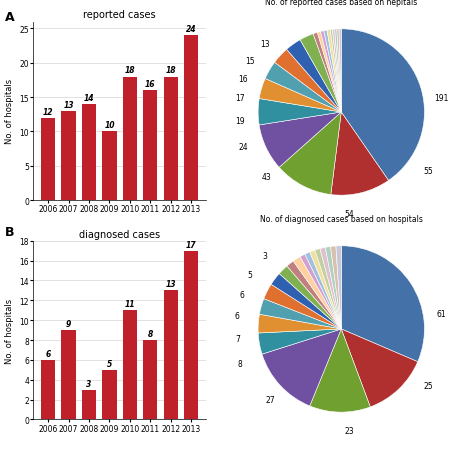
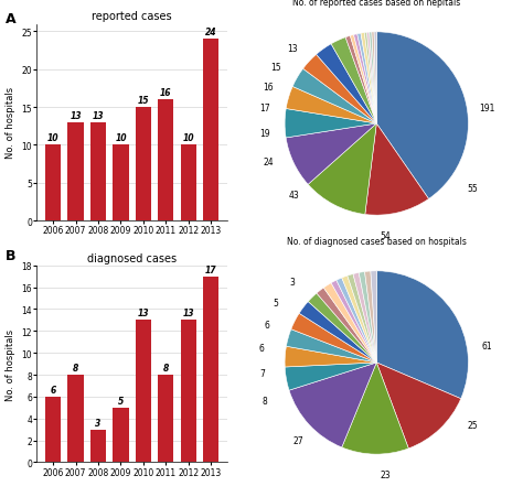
reported cases/2006: 12 -> 10
reported cases/2008: 14 -> 13
reported cases/2010: 18 -> 15
reported cases/2012: 18 -> 10
diagnosed cases/2007: 9 -> 8
diagnosed cases/2010: 11 -> 13
